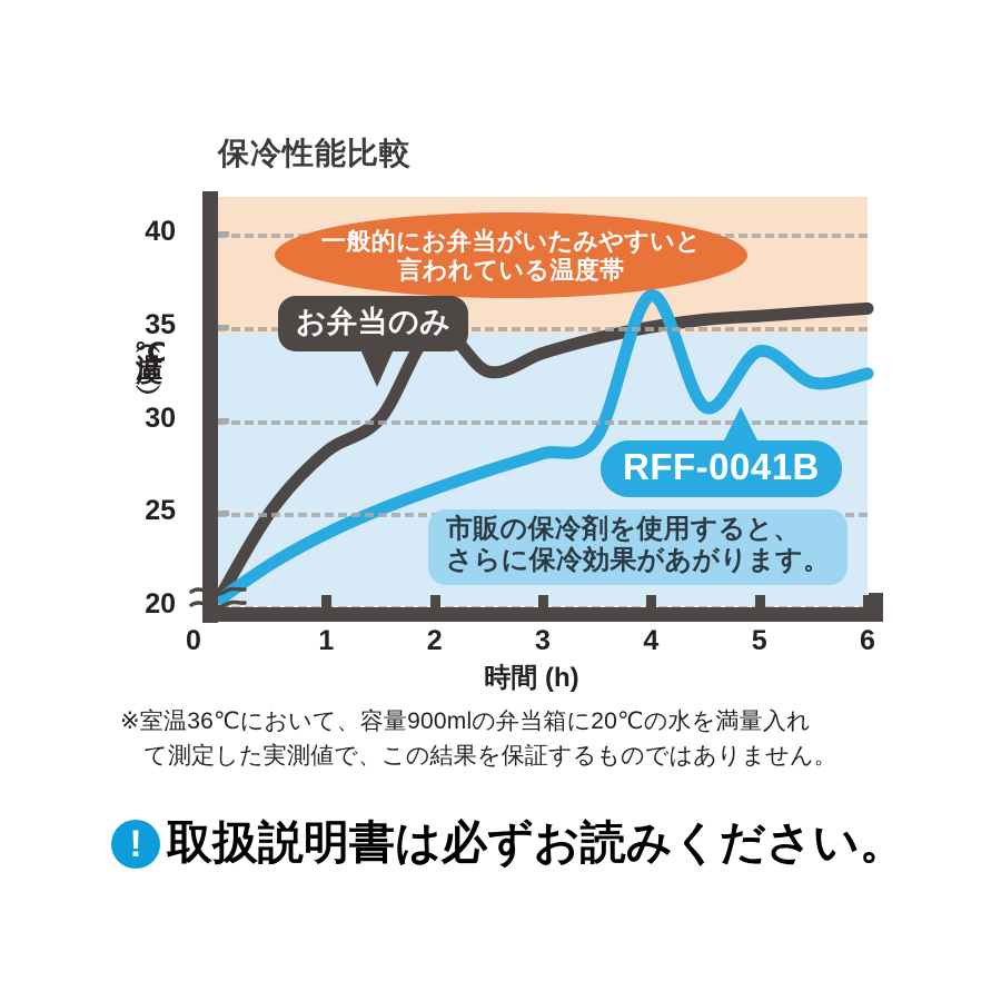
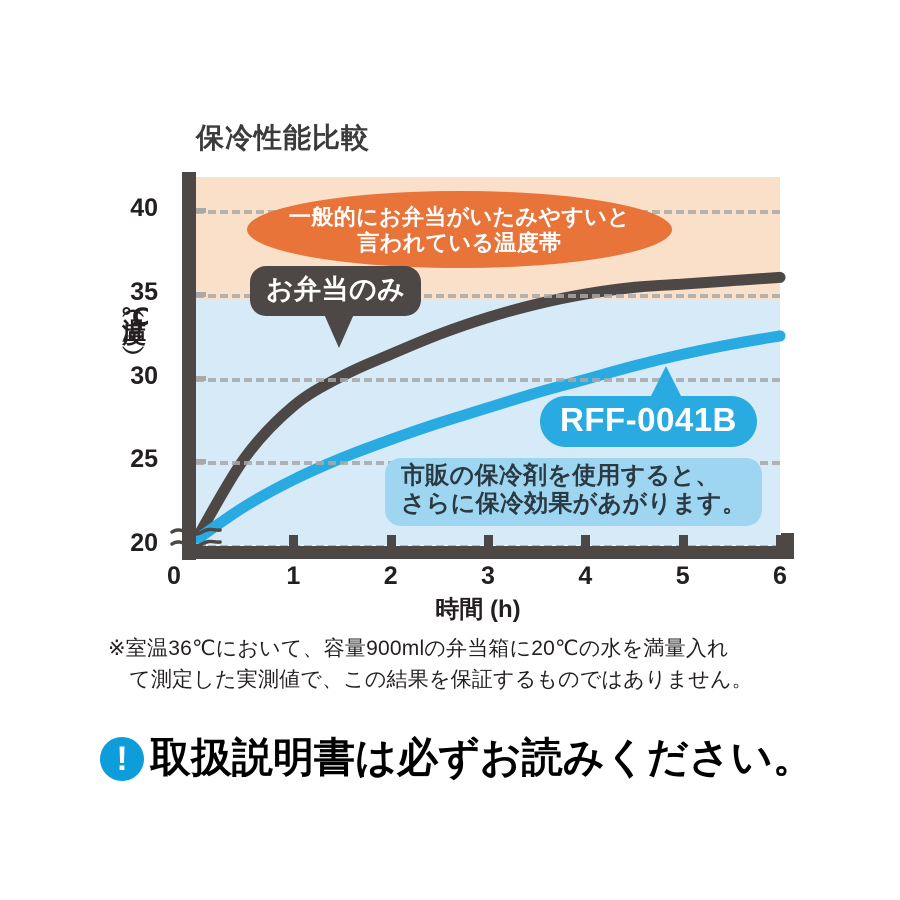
お弁当のみ/2: 34.9 -> 31.4
RFF-0041B/4: 36.7 -> 29.9
RFF-0041B/5: 33.7 -> 31.4
